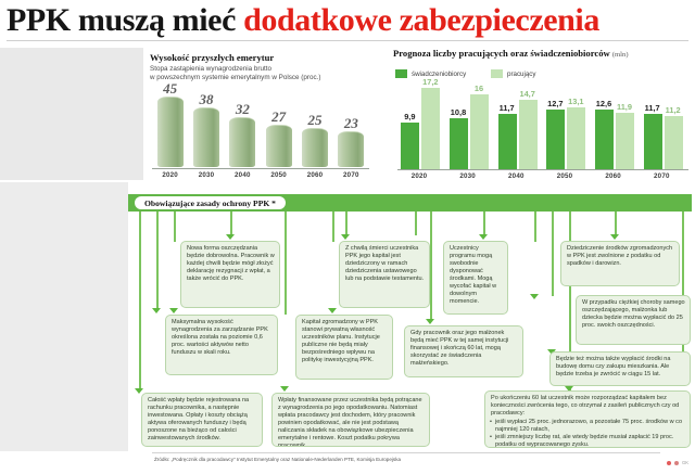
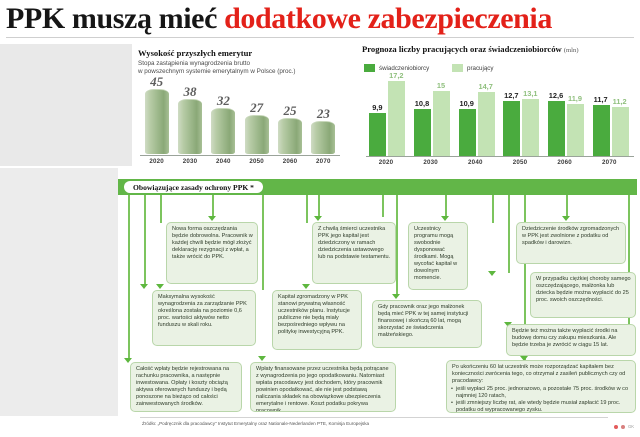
Prognoza liczby pracujących oraz świadczeniobiorców/pracujący/2030: 16 -> 15
Prognoza liczby pracujących oraz świadczeniobiorców/świadczeniobiorcy/2040: 11,7 -> 10,9
